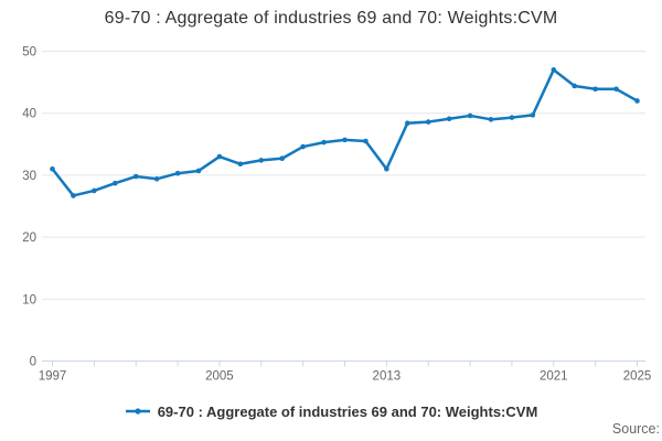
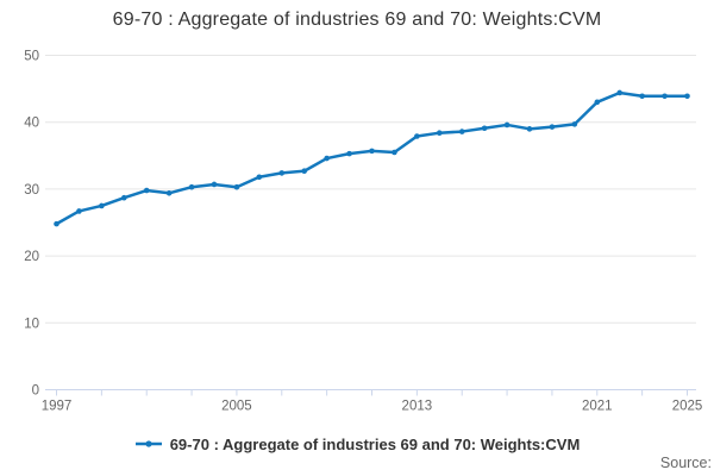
1997: 31 -> 25
2005: 33 -> 30
2013: 31 -> 38
2021: 47 -> 43
2025: 42 -> 44
